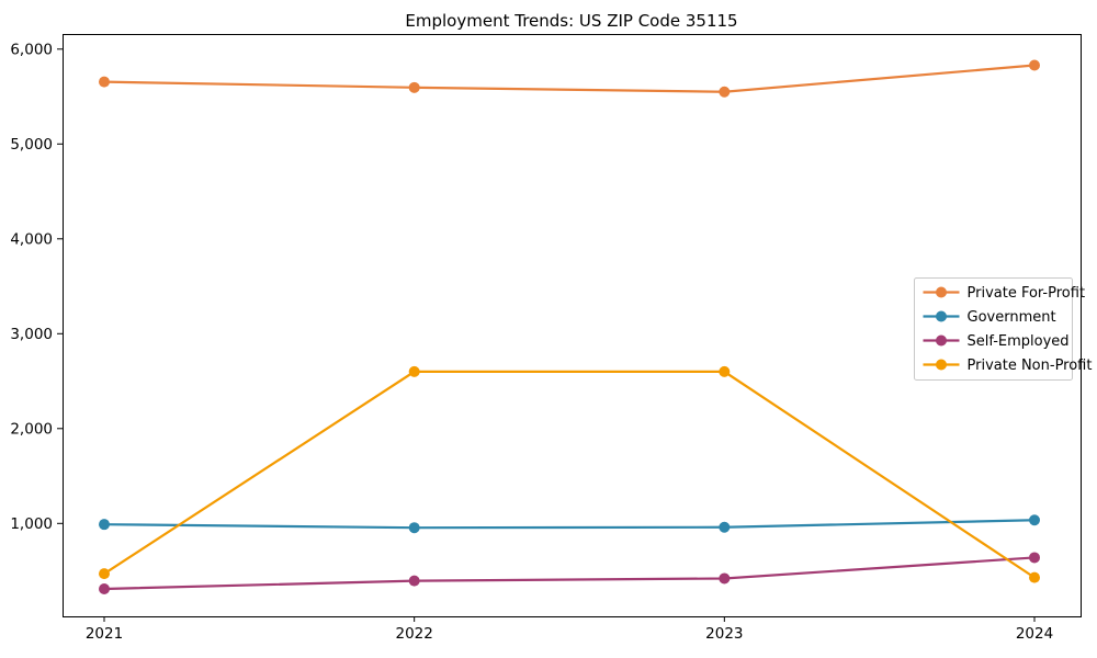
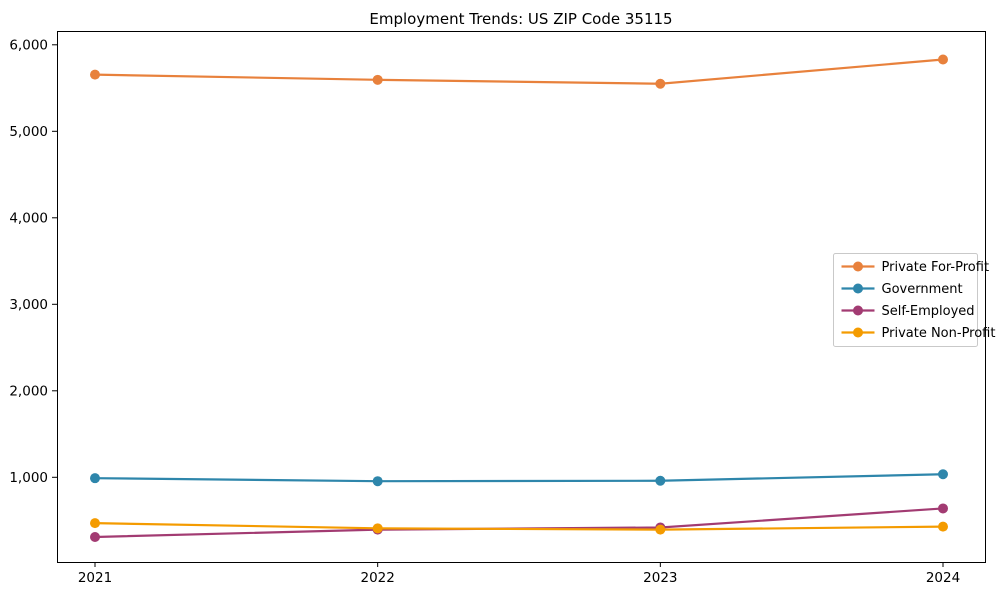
Private Non-Profit/2022: 2600 -> 400
Private Non-Profit/2023: 2600 -> 400
